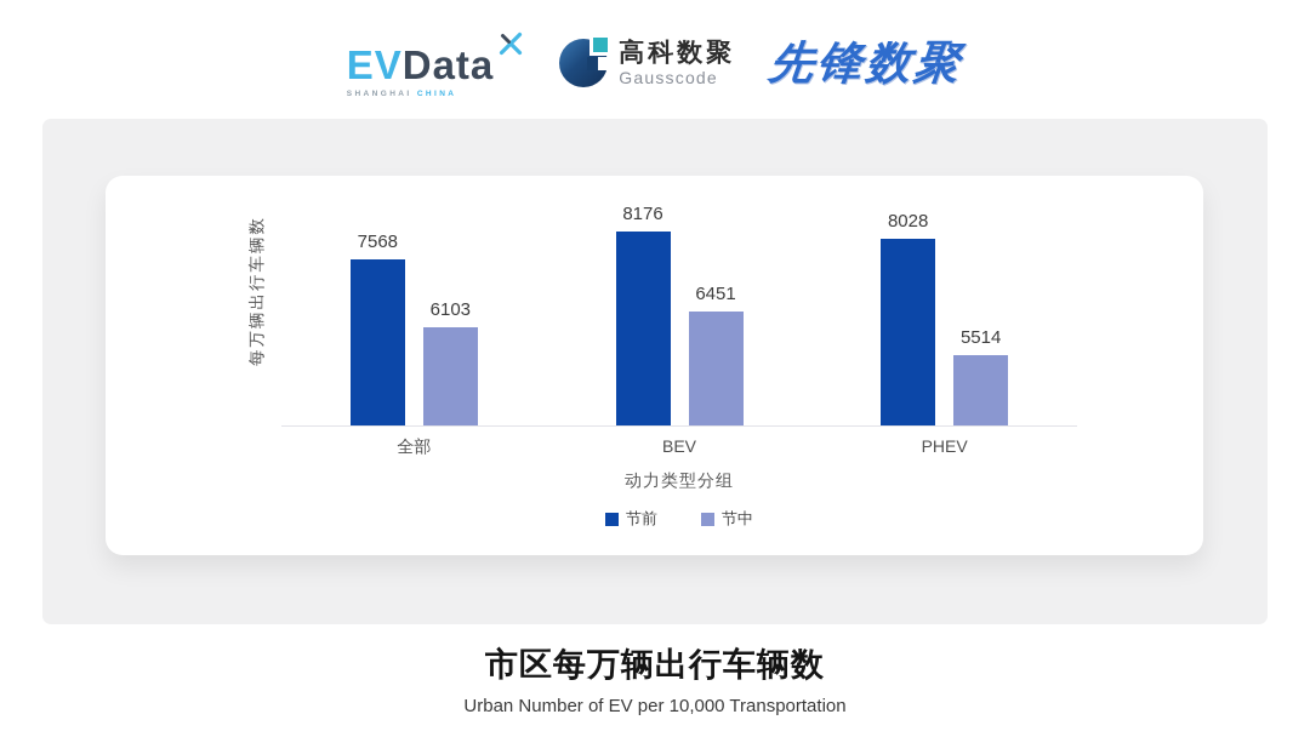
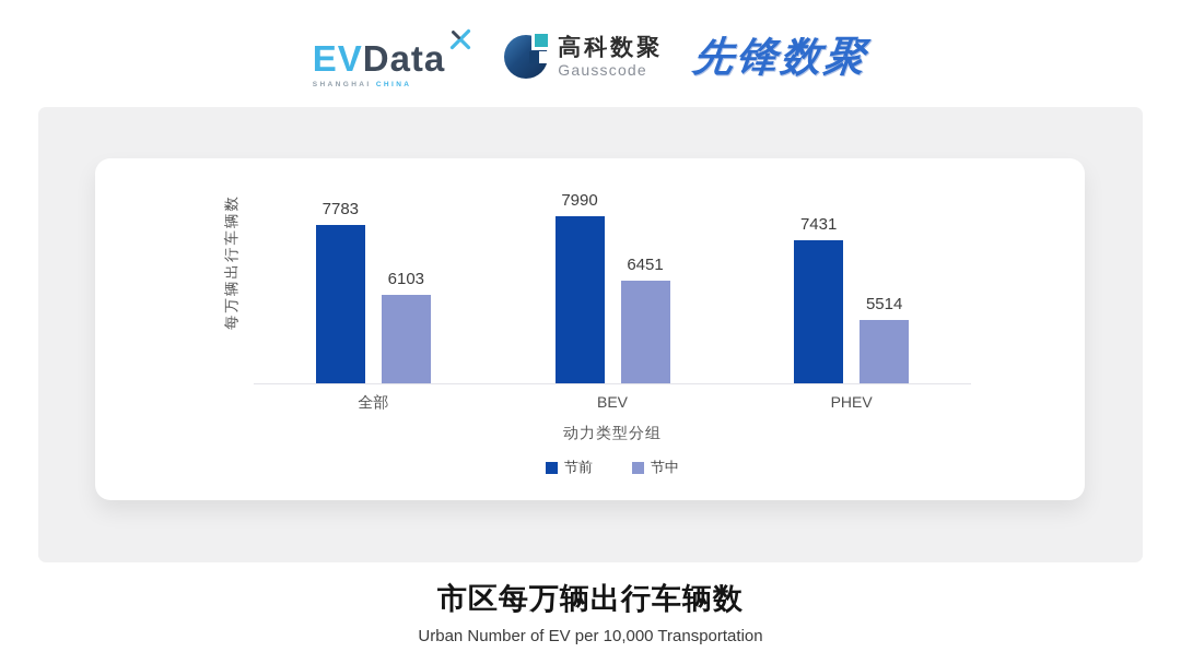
节前/全部: 7568 -> 7783
节前/BEV: 8176 -> 7990
节前/PHEV: 8028 -> 7431
